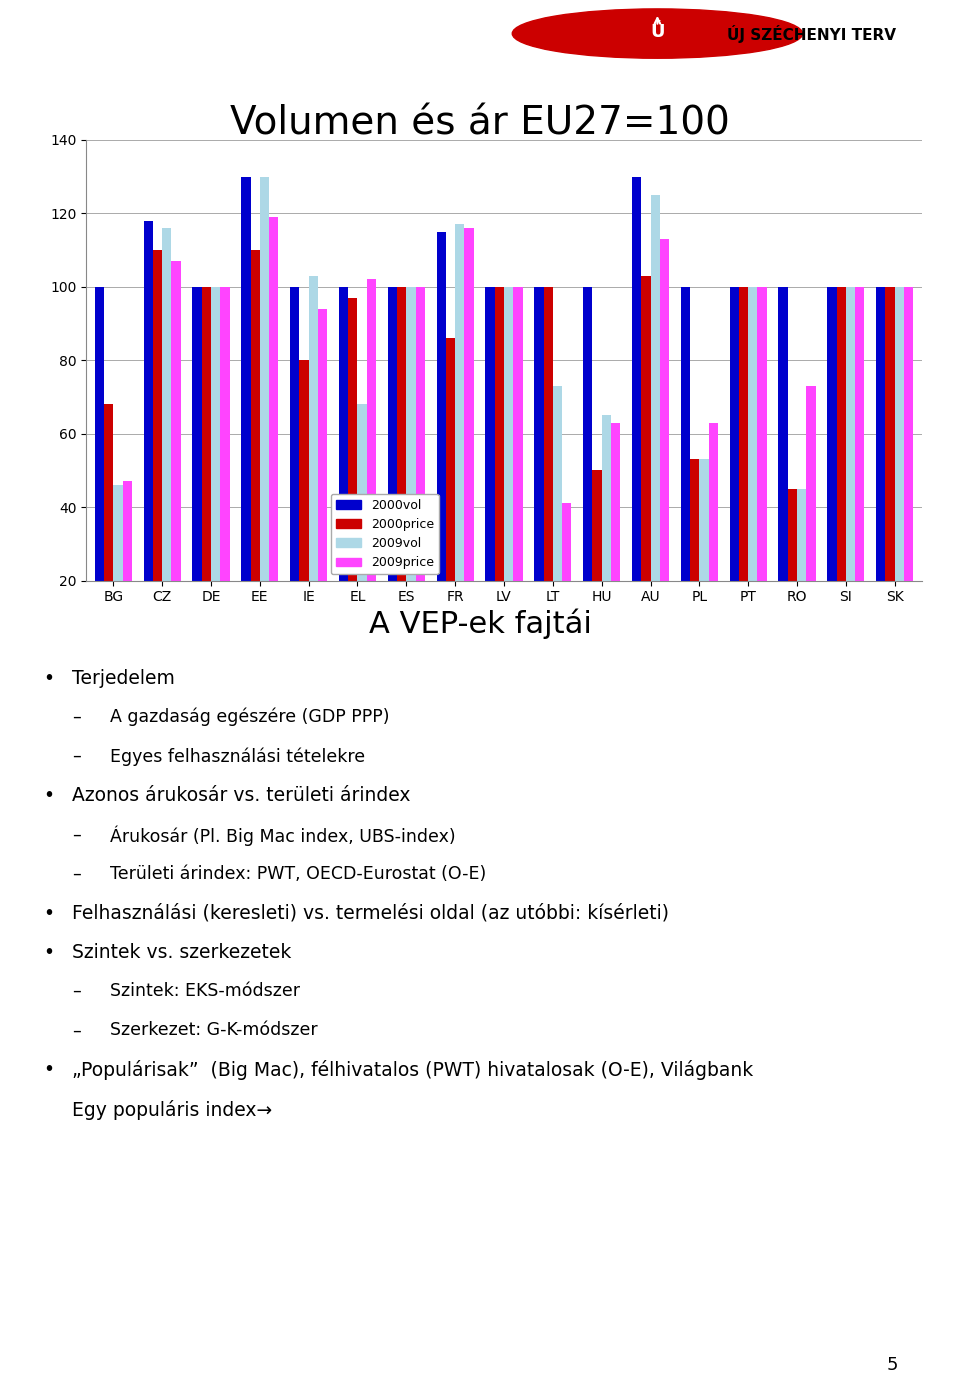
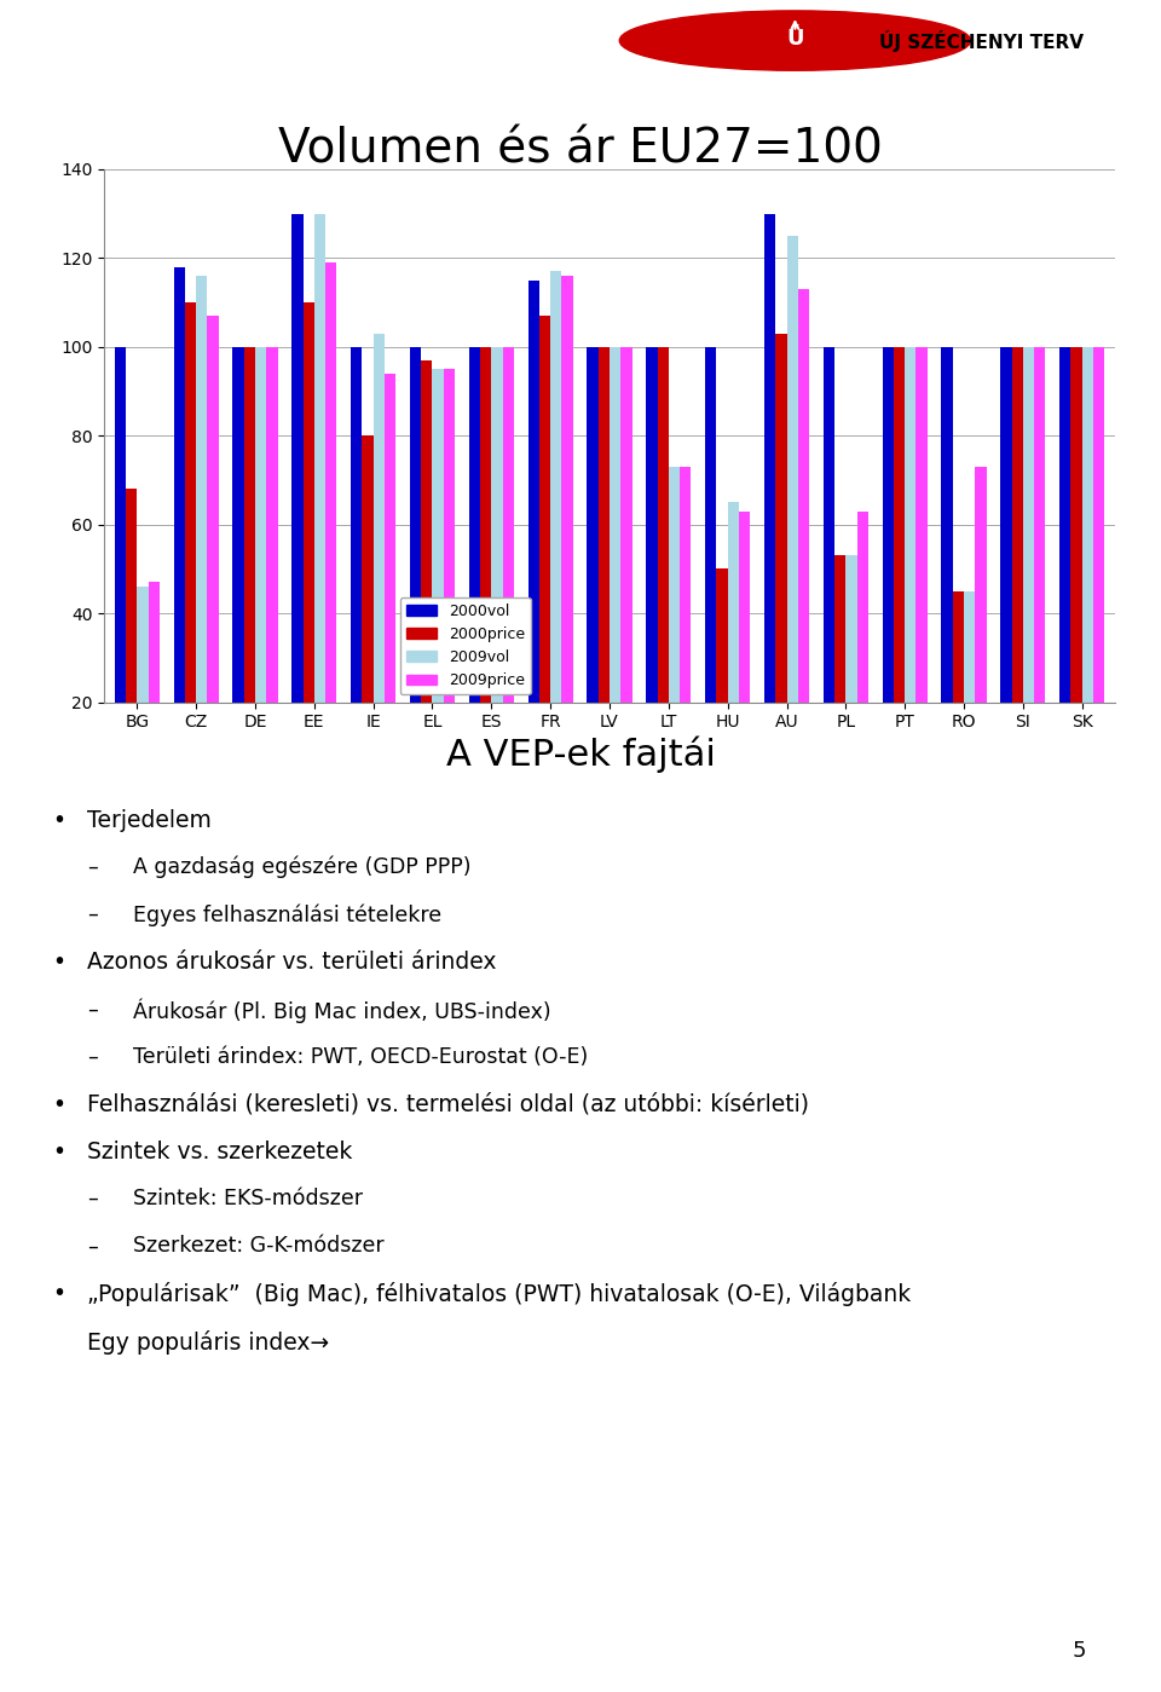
2009vol/EL: 68 -> 95
2009price/EL: 102 -> 95
2000price/FR: 86 -> 107
2009price/LT: 41 -> 73
